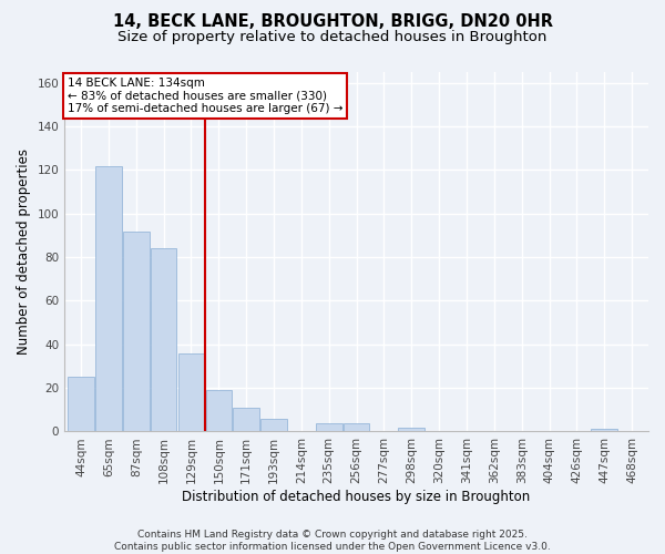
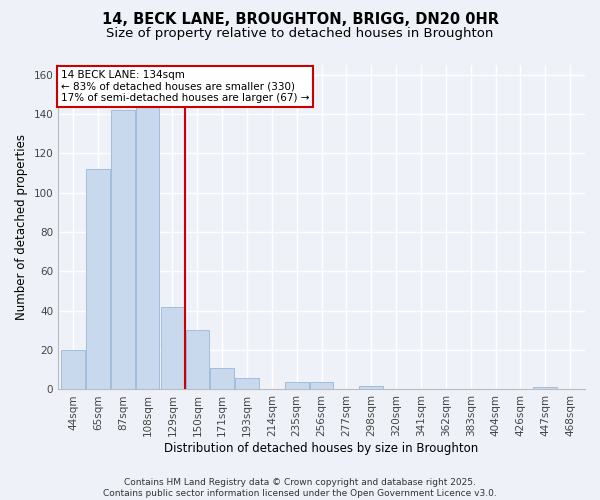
44sqm: 25 -> 20
65sqm: 122 -> 112
87sqm: 92 -> 142
108sqm: 84 -> 145
129sqm: 36 -> 42
150sqm: 19 -> 30
